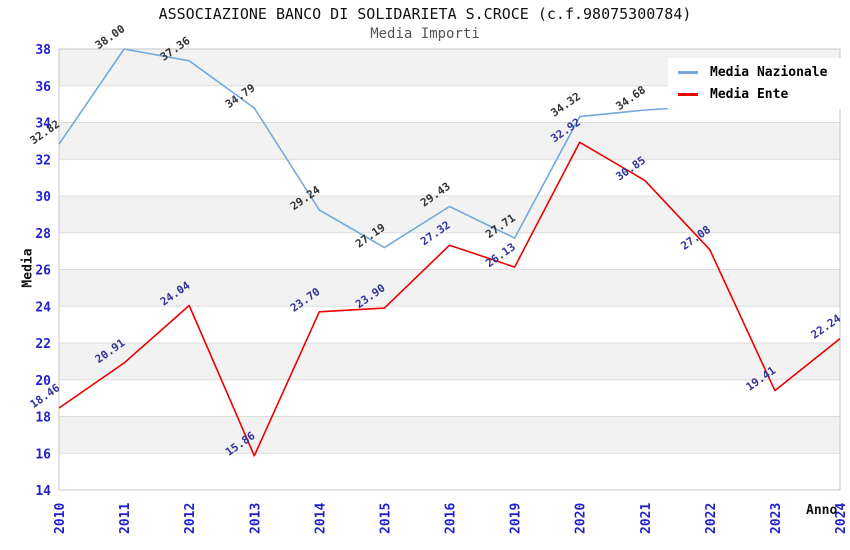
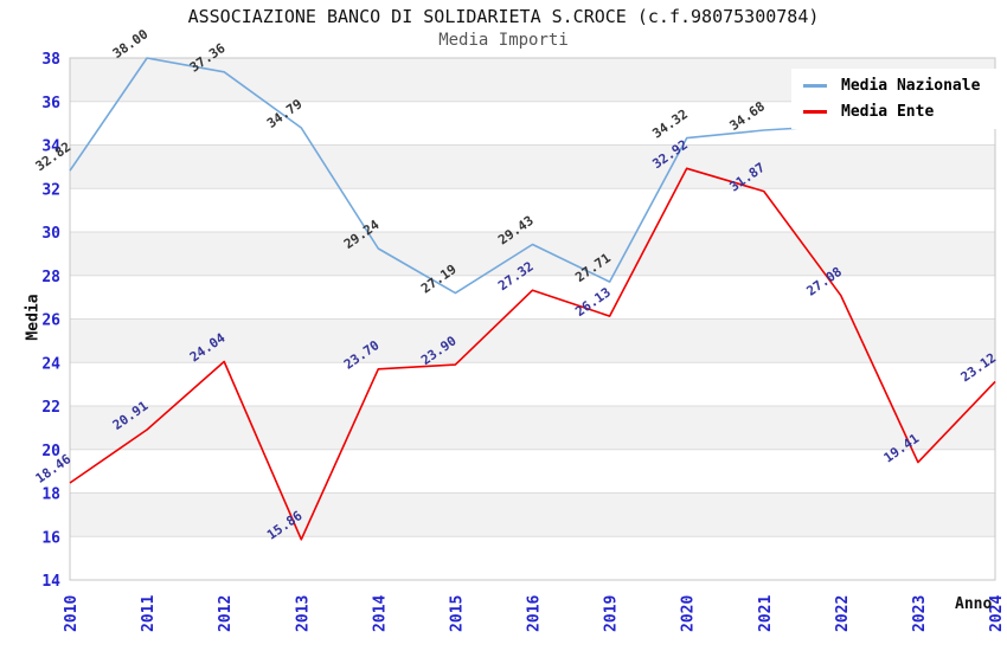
Media Ente/2021: 30.85 -> 31.87
Media Ente/2024: 22.24 -> 23.12
